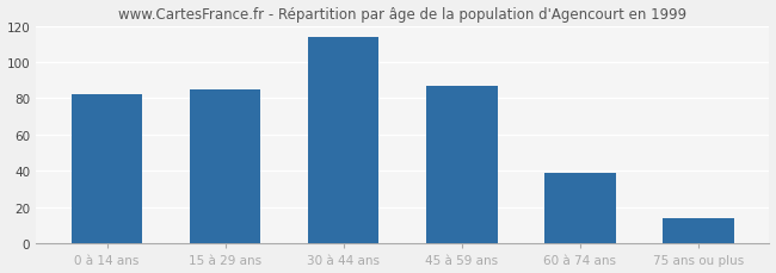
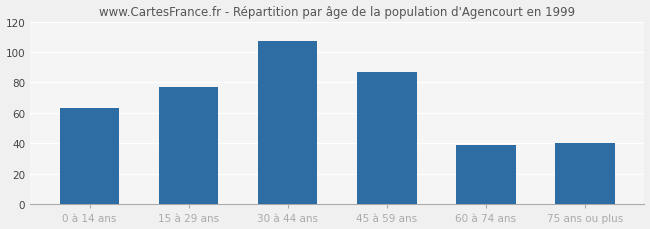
0 à 14 ans: 82 -> 63
15 à 29 ans: 85 -> 77
30 à 44 ans: 114 -> 107
75 ans ou plus: 14 -> 40
